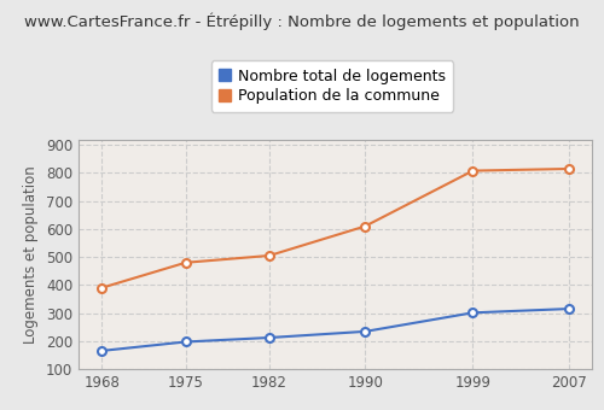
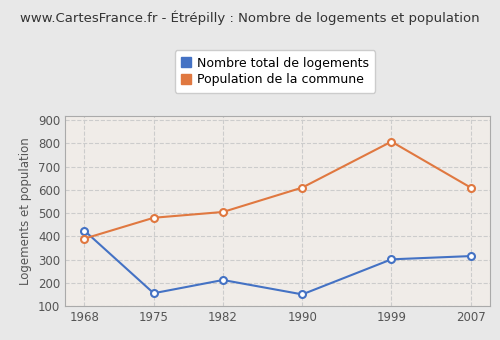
Nombre total de logements/1968: 165 -> 425
Nombre total de logements/1975: 197 -> 155
Nombre total de logements/1990: 234 -> 150
Population de la commune/2007: 815 -> 610
